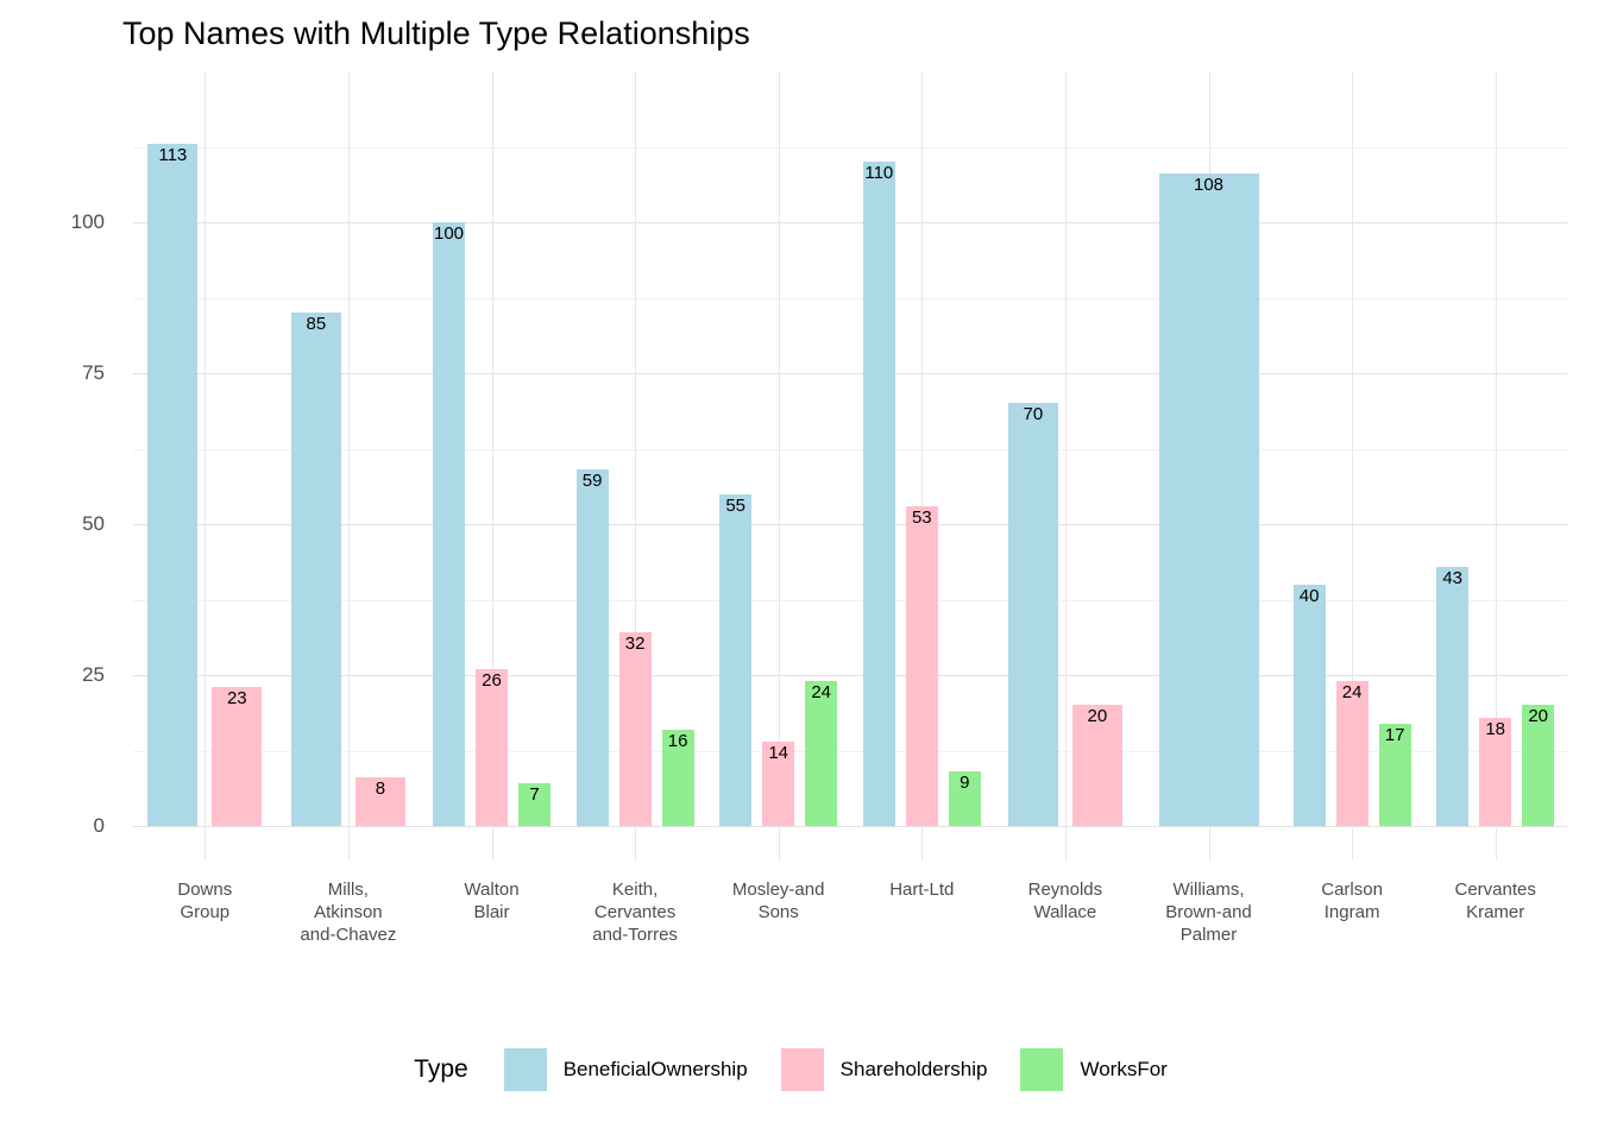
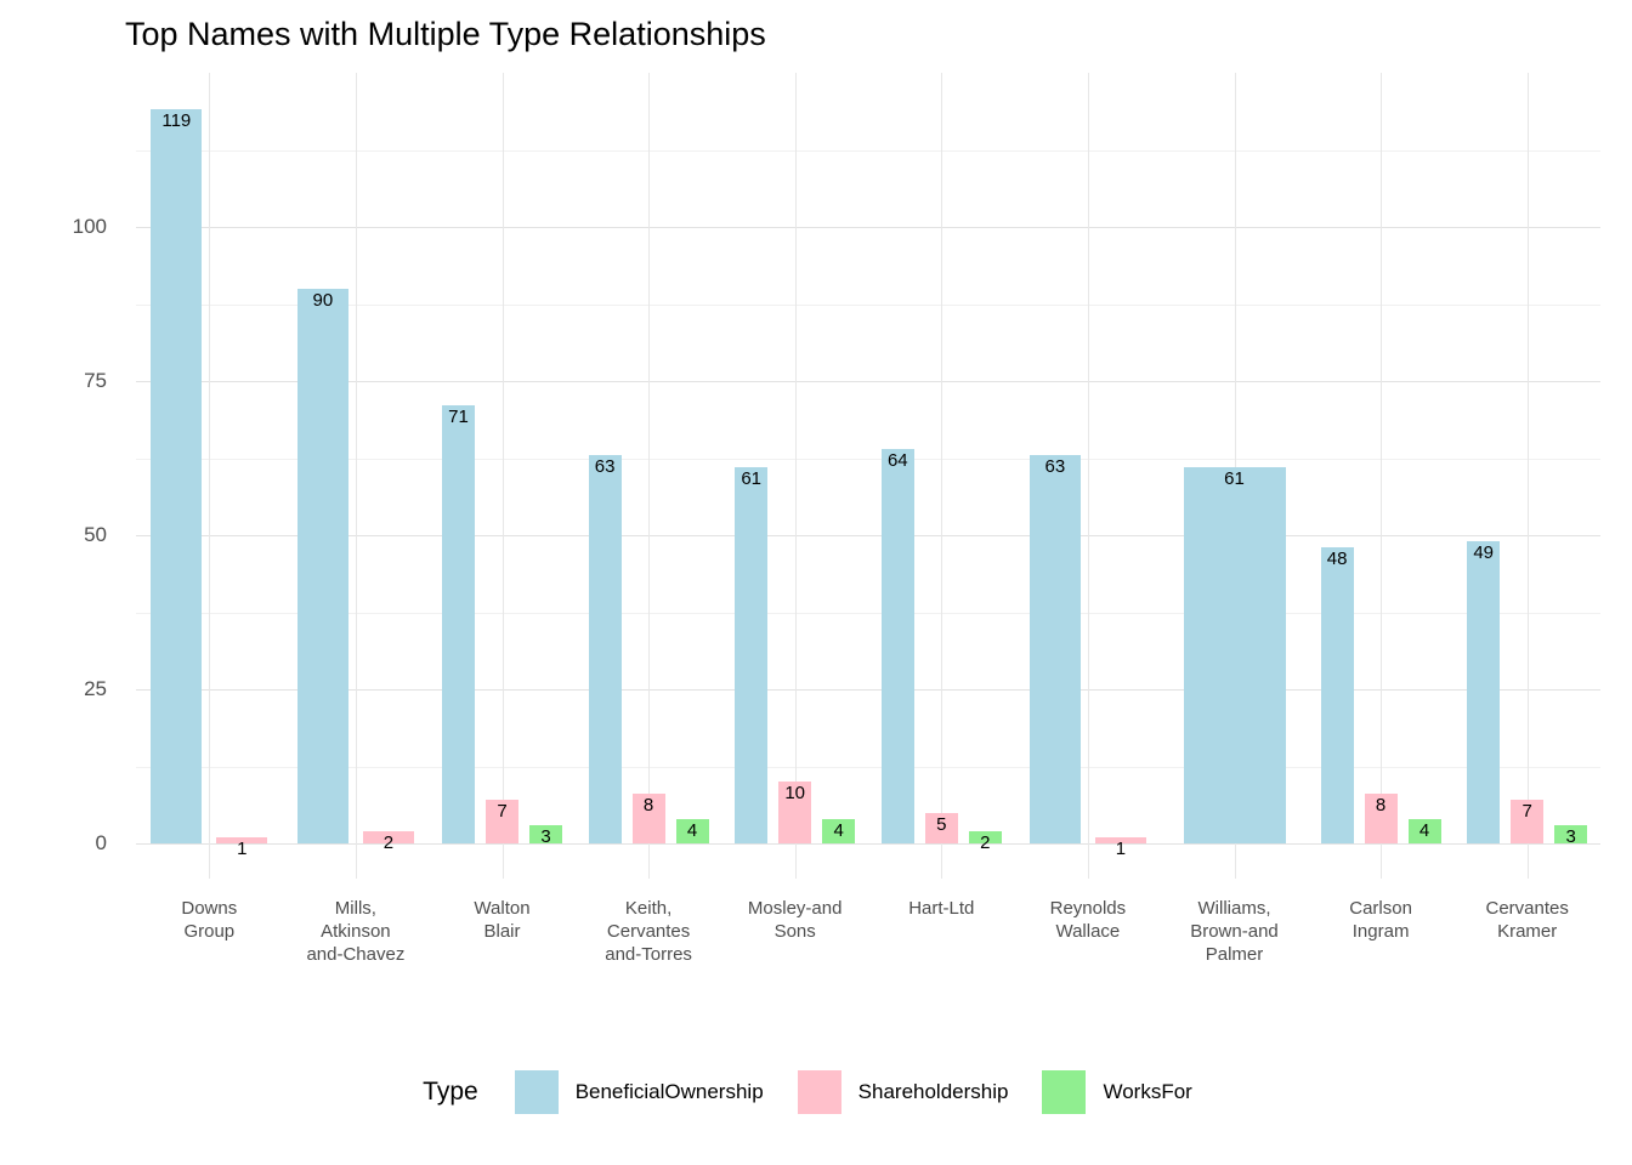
BeneficialOwnership/Downs Group: 113 -> 119
Shareholdership/Downs Group: 23 -> 1
BeneficialOwnership/Mills, Atkinson and-Chavez: 85 -> 90
Shareholdership/Mills, Atkinson and-Chavez: 8 -> 2
BeneficialOwnership/Walton Blair: 100 -> 71
Shareholdership/Walton Blair: 26 -> 7
WorksFor/Walton Blair: 7 -> 3
BeneficialOwnership/Keith, Cervantes and-Torres: 59 -> 63
Shareholdership/Keith, Cervantes and-Torres: 32 -> 8
WorksFor/Keith, Cervantes and-Torres: 16 -> 4
BeneficialOwnership/Mosley-and Sons: 55 -> 61
Shareholdership/Mosley-and Sons: 14 -> 10
WorksFor/Mosley-and Sons: 24 -> 4
BeneficialOwnership/Hart-Ltd: 110 -> 64
Shareholdership/Hart-Ltd: 53 -> 5
WorksFor/Hart-Ltd: 9 -> 2
BeneficialOwnership/Reynolds Wallace: 70 -> 63
Shareholdership/Reynolds Wallace: 20 -> 1
BeneficialOwnership/Williams, Brown-and Palmer: 108 -> 61
BeneficialOwnership/Carlson Ingram: 40 -> 48
Shareholdership/Carlson Ingram: 24 -> 8
WorksFor/Carlson Ingram: 17 -> 4
BeneficialOwnership/Cervantes Kramer: 43 -> 49
Shareholdership/Cervantes Kramer: 18 -> 7
WorksFor/Cervantes Kramer: 20 -> 3
